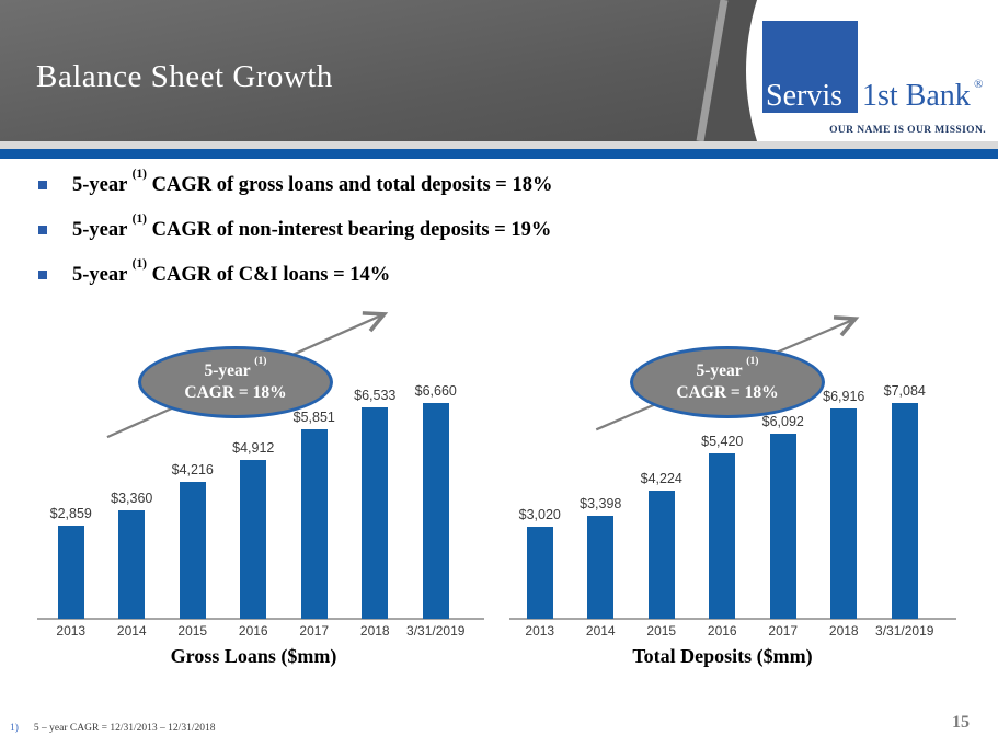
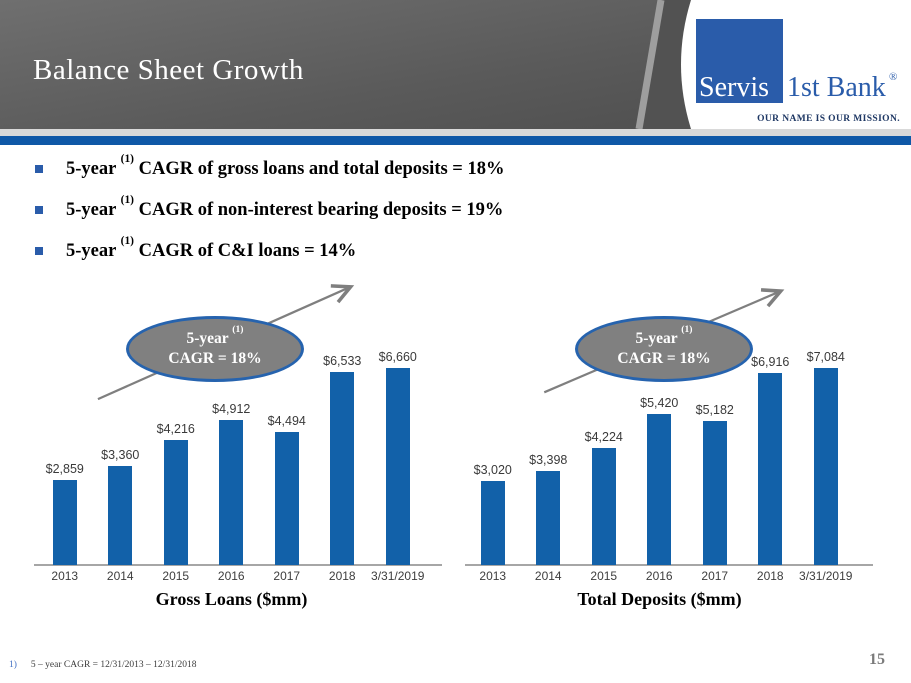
Gross Loans ($mm)/2017: $5,851 -> $4,494
Total Deposits ($mm)/2017: $6,092 -> $5,182
